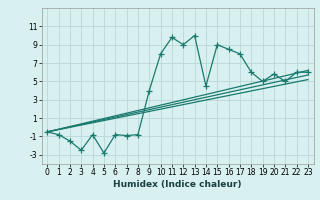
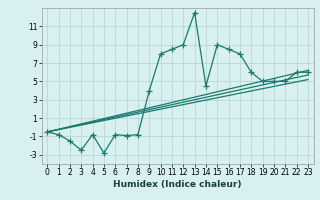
11: 9.8 -> 8.5
13: 10.0 -> 12.5
20: 5.8 -> 5.0
